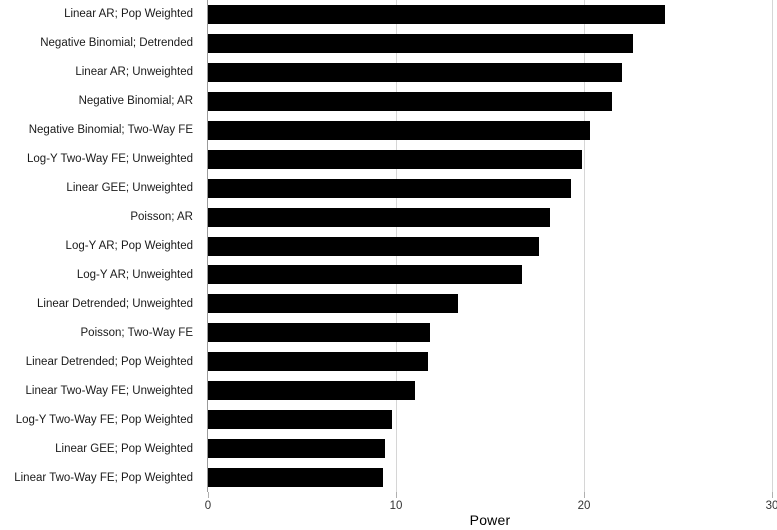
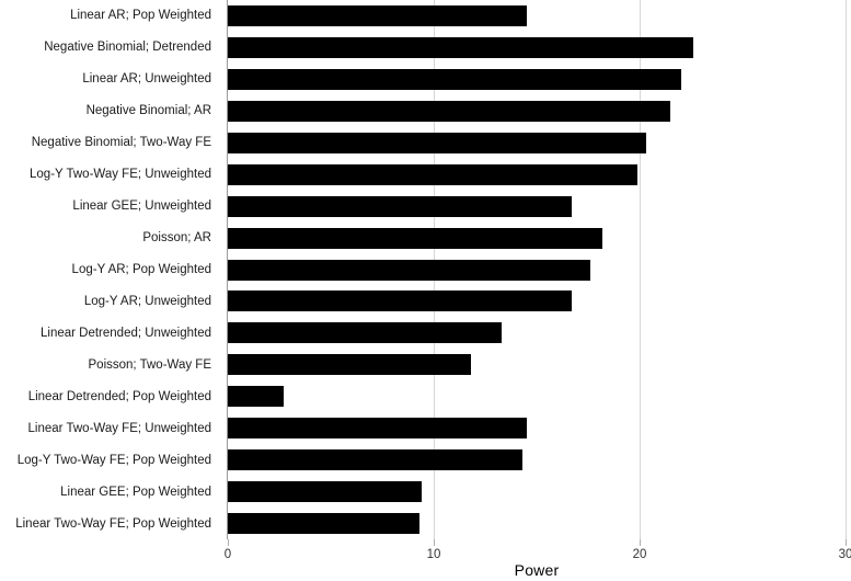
Linear AR; Pop Weighted: 24.3 -> 14.5
Linear GEE; Unweighted: 19.3 -> 16.7
Linear Detrended; Pop Weighted: 11.7 -> 2.7
Linear Two-Way FE; Unweighted: 11.0 -> 14.5
Log-Y Two-Way FE; Pop Weighted: 9.8 -> 14.3
